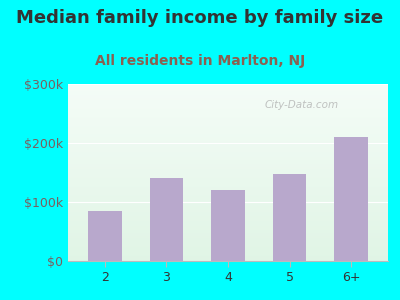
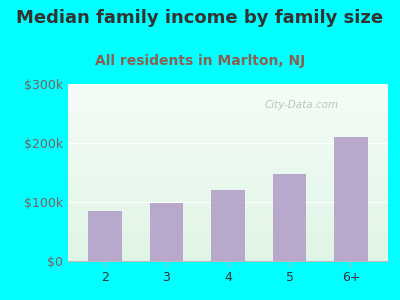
3: $140k -> $98k
